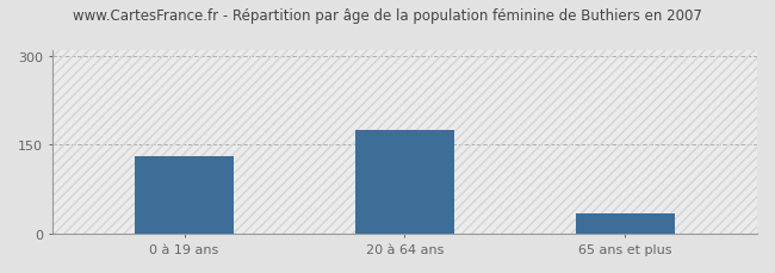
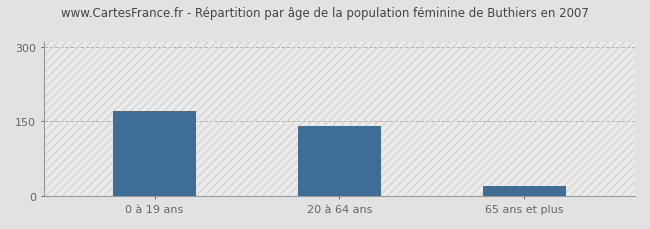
0 à 19 ans: 130 -> 170
20 à 64 ans: 175 -> 140
65 ans et plus: 35 -> 20
